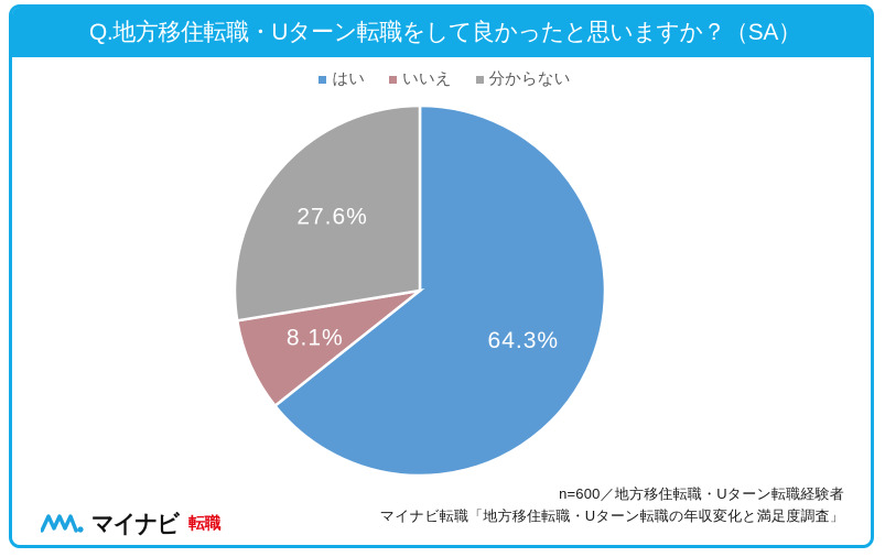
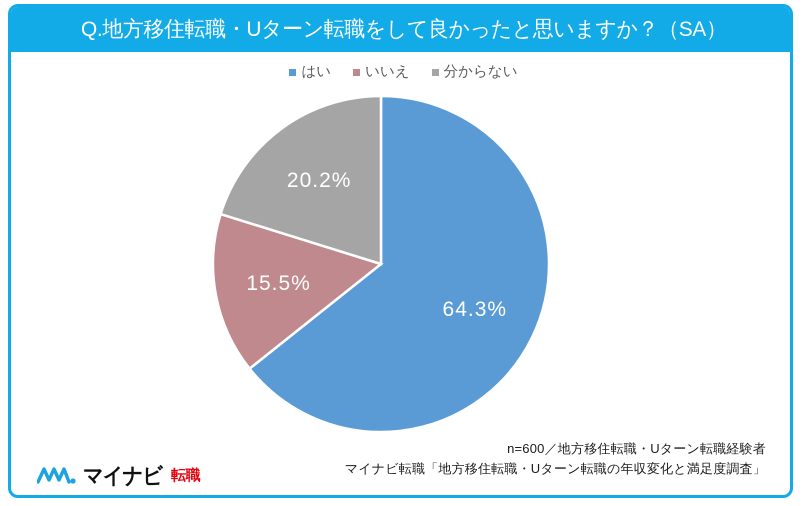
いいえ: 8.1% -> 15.5%
分からない: 27.6% -> 20.2%
